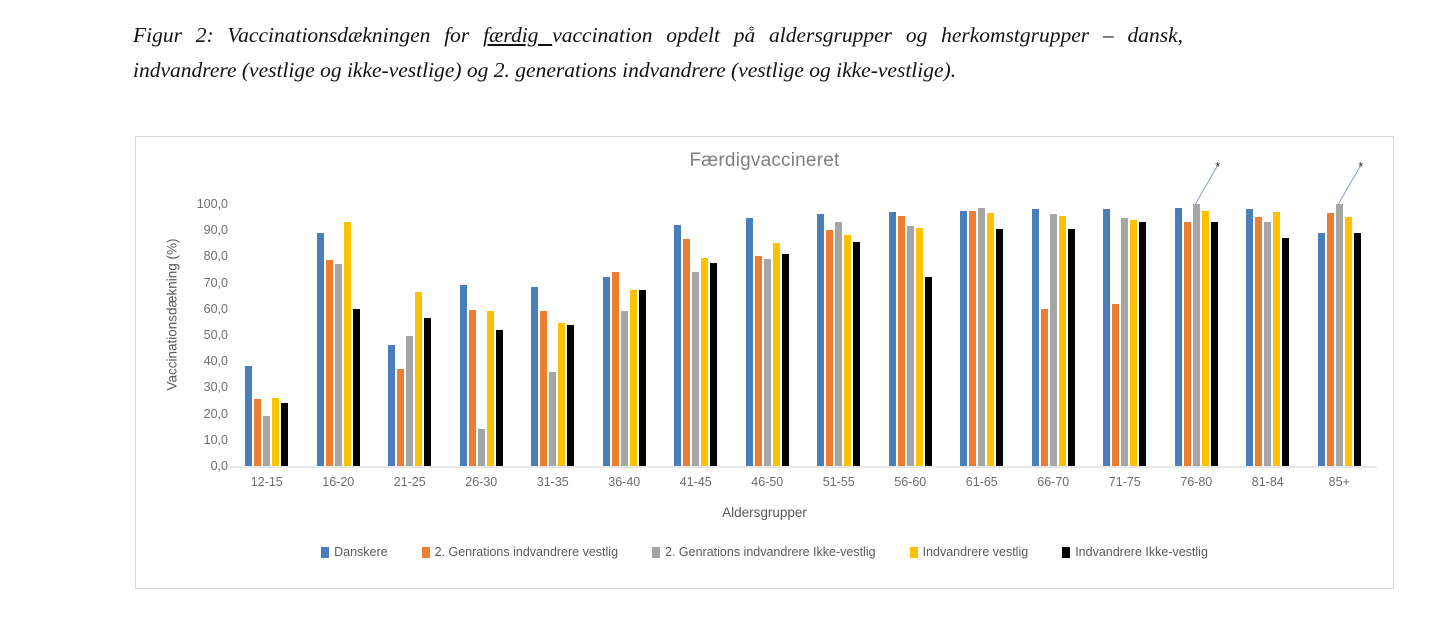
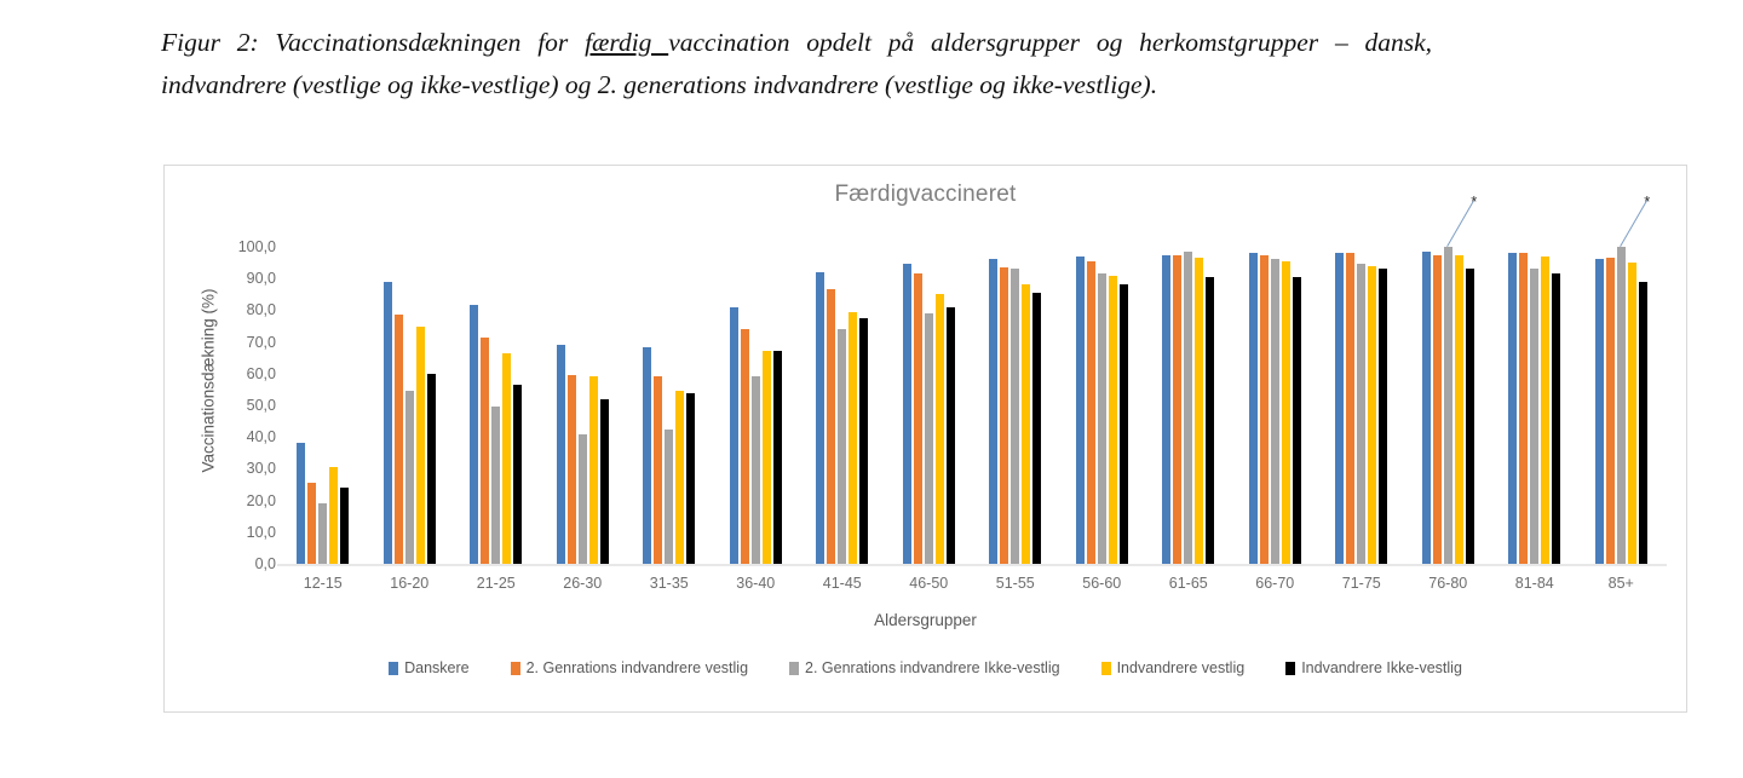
Indvandrere vestlig/12-15: 26 -> 30
2. Genrations indvandrere Ikke-vestlig/16-20: 77 -> 54
Indvandrere vestlig/16-20: 93 -> 75
Danskere/21-25: 46 -> 82
2. Genrations indvandrere vestlig/21-25: 37 -> 72
2. Genrations indvandrere Ikke-vestlig/26-30: 14 -> 41
2. Genrations indvandrere Ikke-vestlig/31-35: 36 -> 42
Danskere/36-40: 72 -> 81
2. Genrations indvandrere vestlig/46-50: 80 -> 92
2. Genrations indvandrere vestlig/51-55: 90 -> 94
Indvandrere Ikke-vestlig/56-60: 72 -> 88
2. Genrations indvandrere vestlig/66-70: 60 -> 98
2. Genrations indvandrere vestlig/71-75: 62 -> 98
2. Genrations indvandrere vestlig/76-80: 93 -> 98
2. Genrations indvandrere vestlig/81-84: 95 -> 98
Indvandrere Ikke-vestlig/81-84: 87 -> 92
Danskere/85+: 89 -> 96
